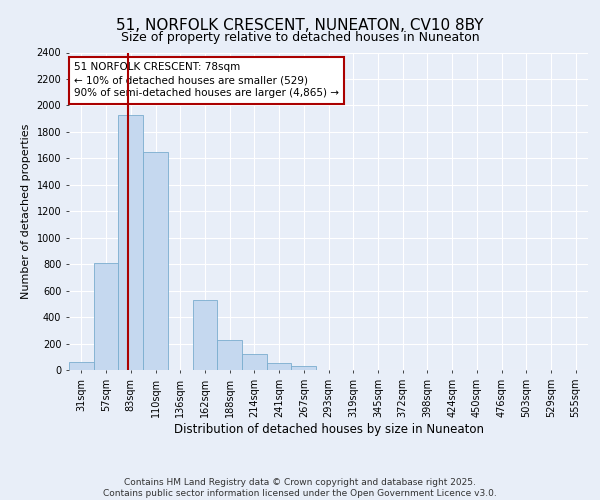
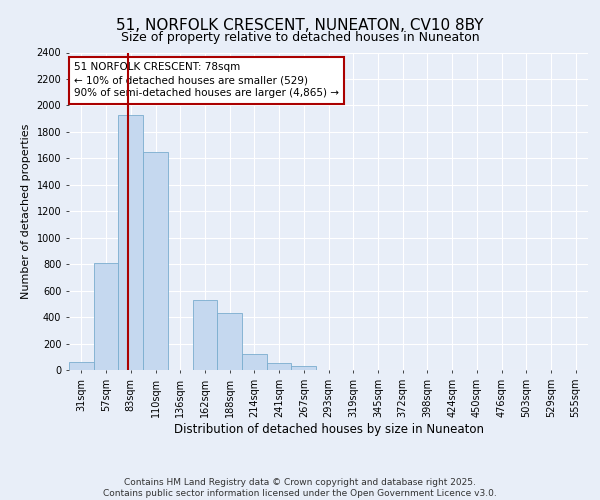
188sqm: 230 -> 430
